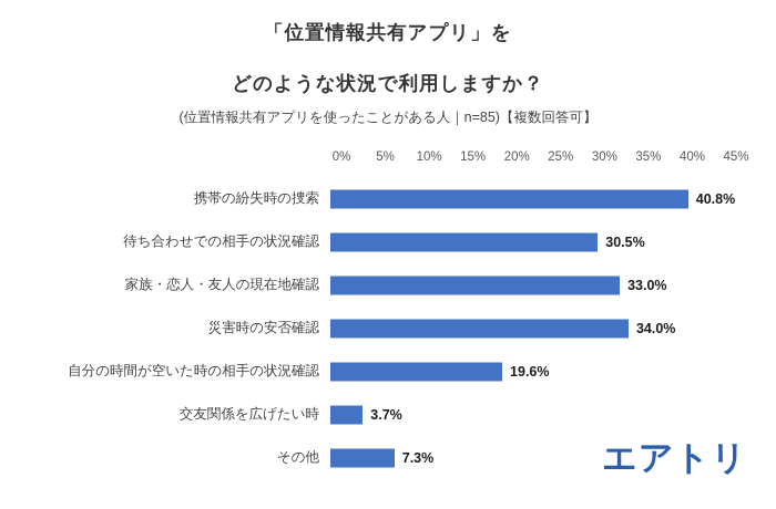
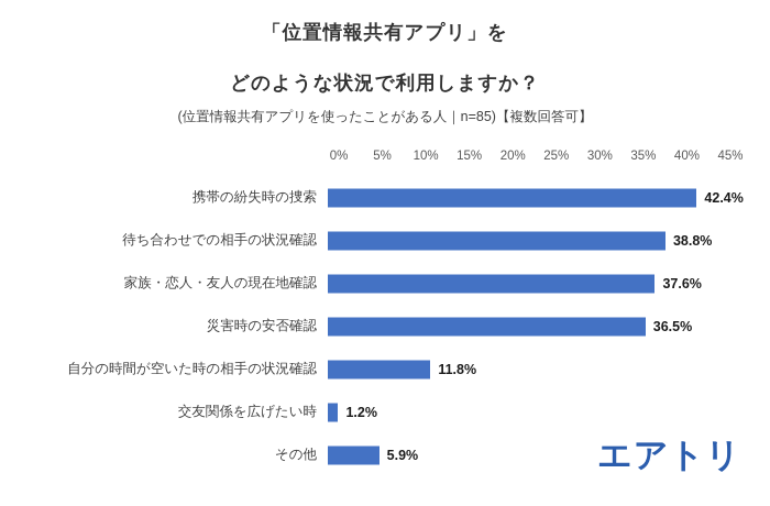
携帯の紛失時の捜索: 40.8% -> 42.4%
待ち合わせでの相手の状況確認: 30.5% -> 38.8%
家族・恋人・友人の現在地確認: 33.0% -> 37.6%
災害時の安否確認: 34.0% -> 36.5%
自分の時間が空いた時の相手の状況確認: 19.6% -> 11.8%
交友関係を広げたい時: 3.7% -> 1.2%
その他: 7.3% -> 5.9%
